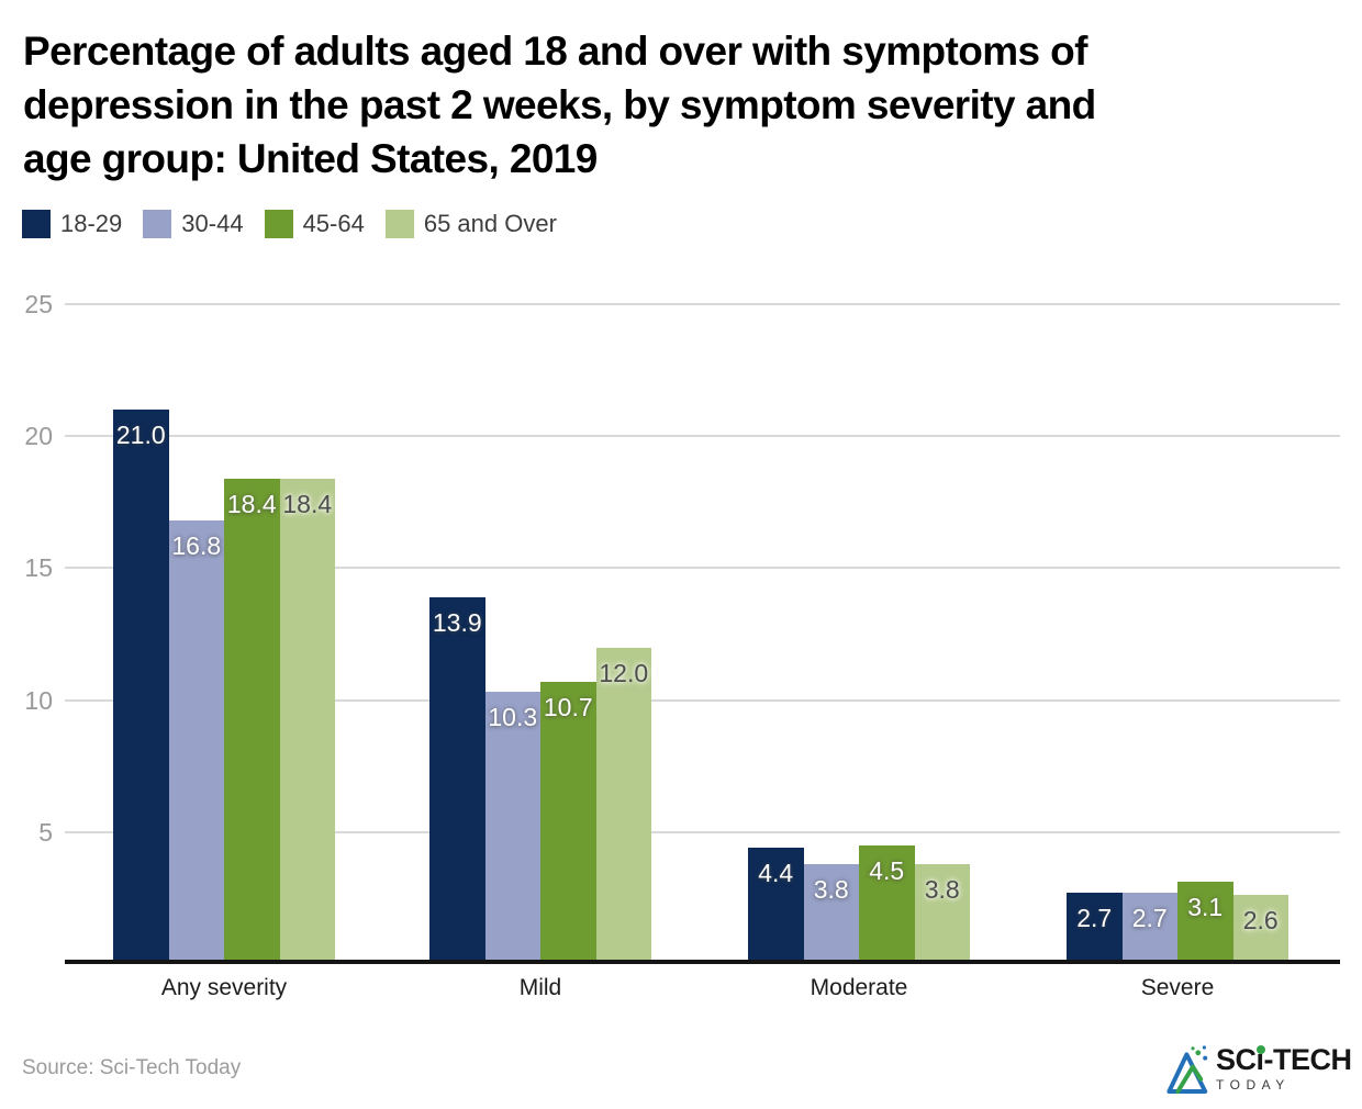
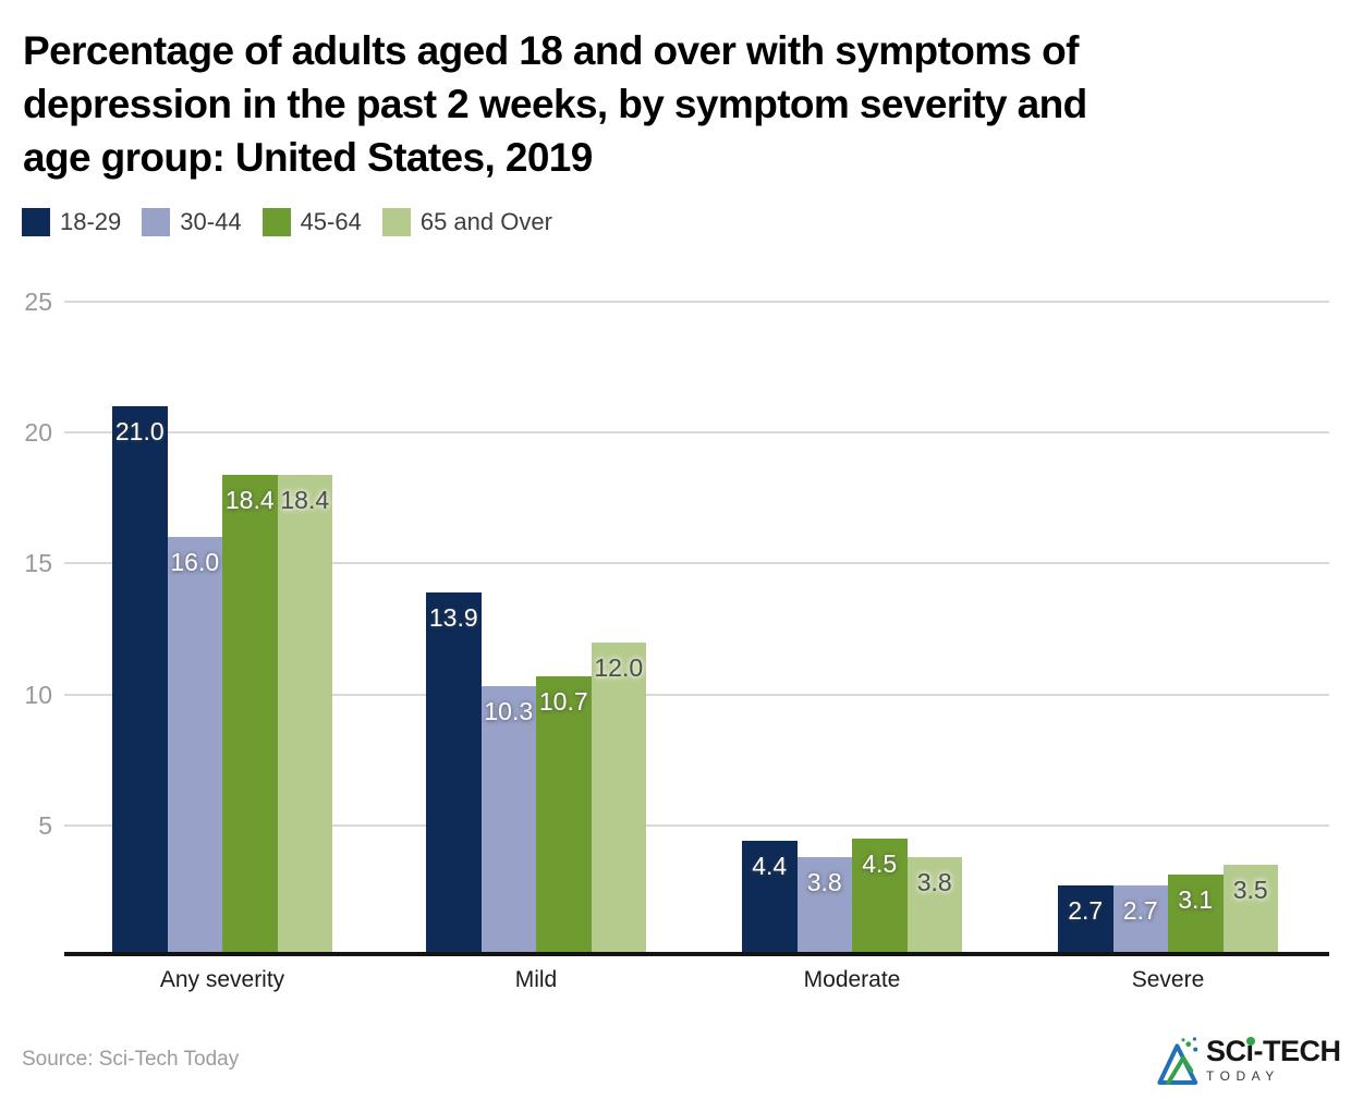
30-44/Any severity: 16.8 -> 16.0
65 and Over/Severe: 2.6 -> 3.5
